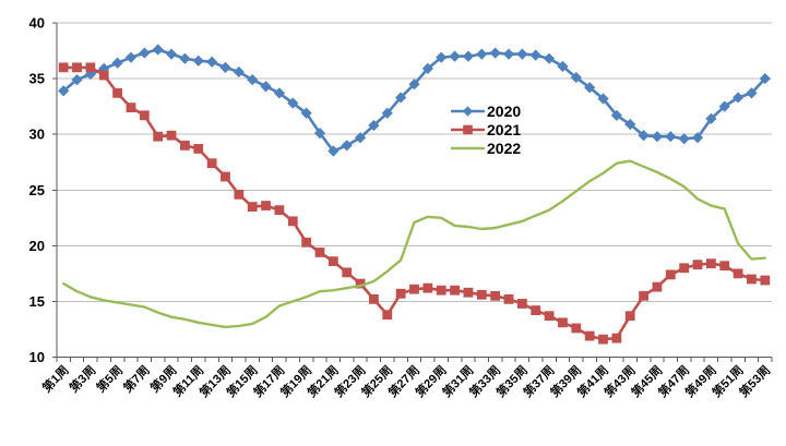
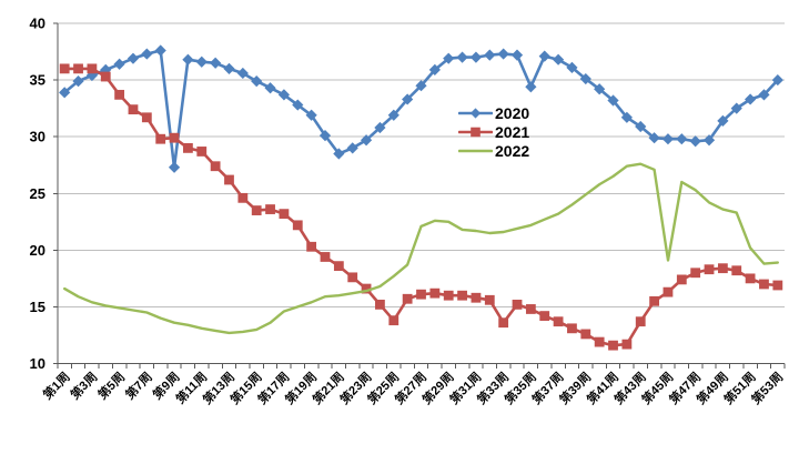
2020/第9周: 37.2 -> 27.3
2021/第33周: 15.5 -> 13.6
2020/第35周: 37.2 -> 34.4
2022/第45周: 26.6 -> 19.1
